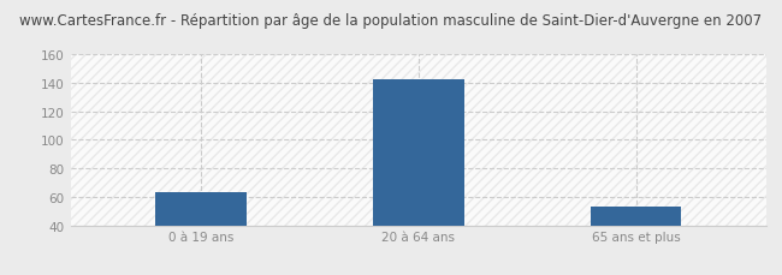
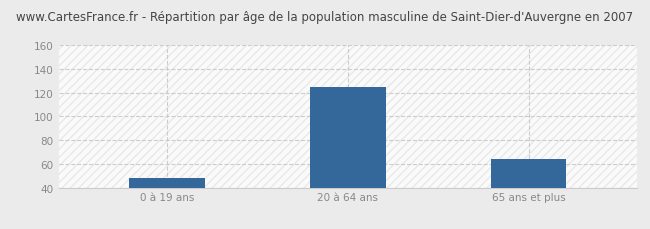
0 à 19 ans: 63 -> 48
20 à 64 ans: 142 -> 125
65 ans et plus: 53 -> 64
